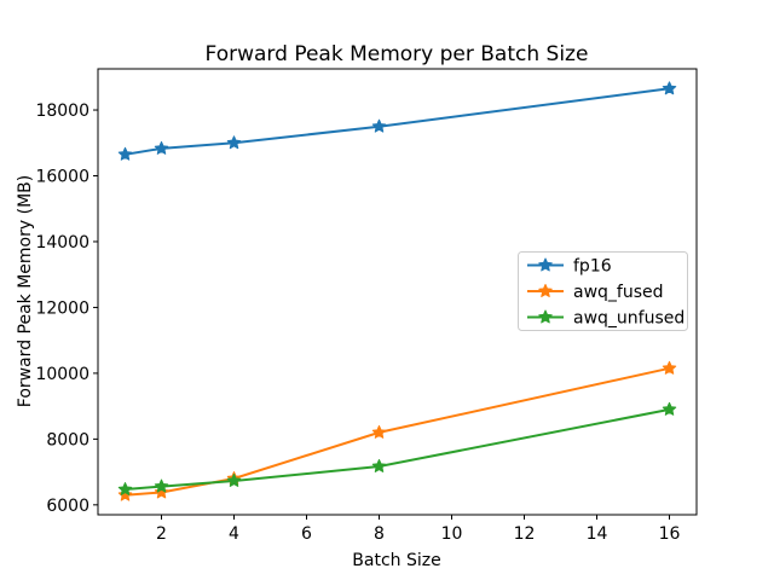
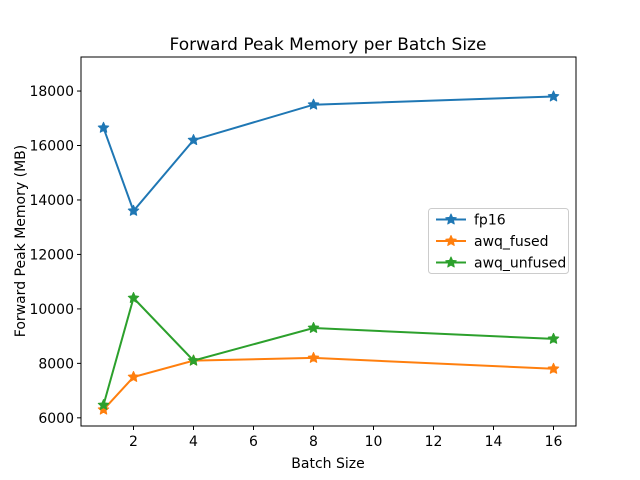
fp16/2: 16800 -> 13600
awq_fused/2: 6400 -> 7500
awq_unfused/2: 6600 -> 10400
fp16/4: 17000 -> 16200
awq_fused/4: 6800 -> 8100
awq_unfused/4: 6700 -> 8100
awq_unfused/8: 7200 -> 9300
fp16/16: 18600 -> 17800
awq_fused/16: 10200 -> 7800
